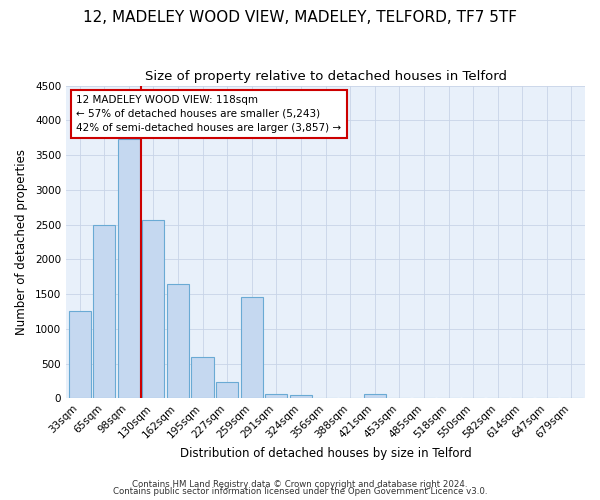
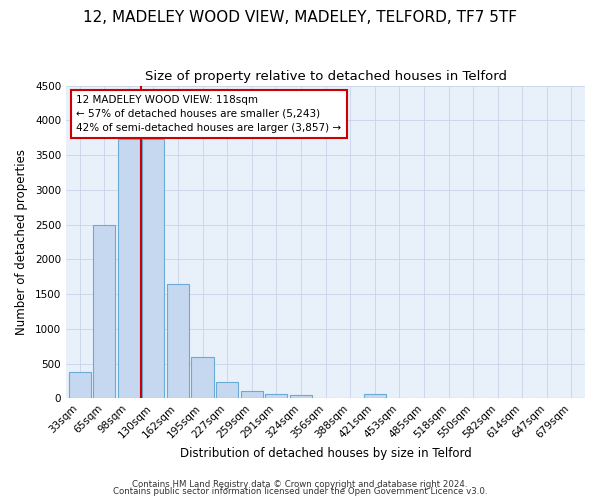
33sqm: 1260 -> 380
130sqm: 2560 -> 3730
259sqm: 1460 -> 110
